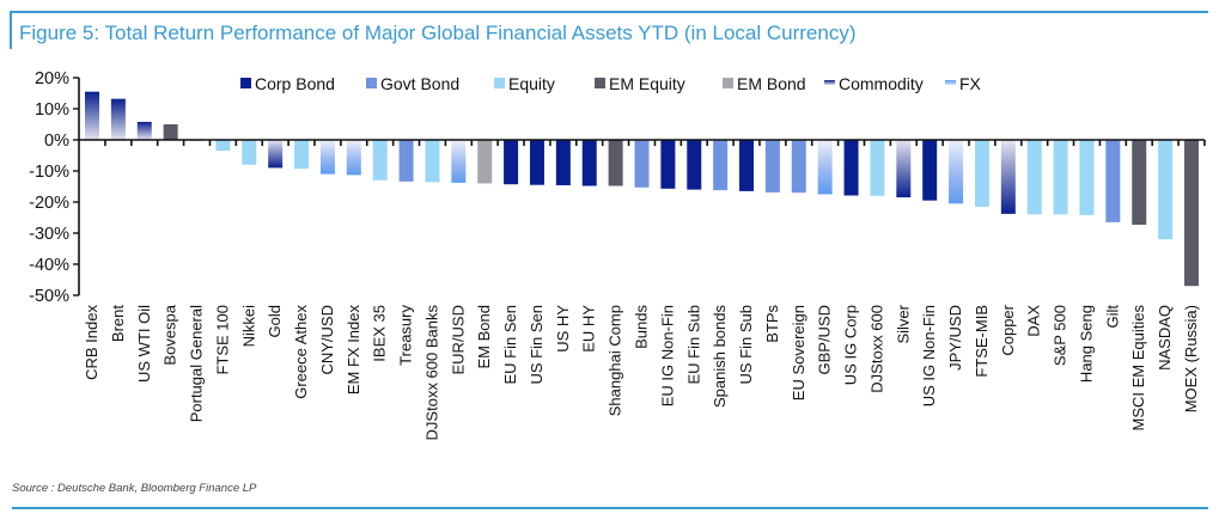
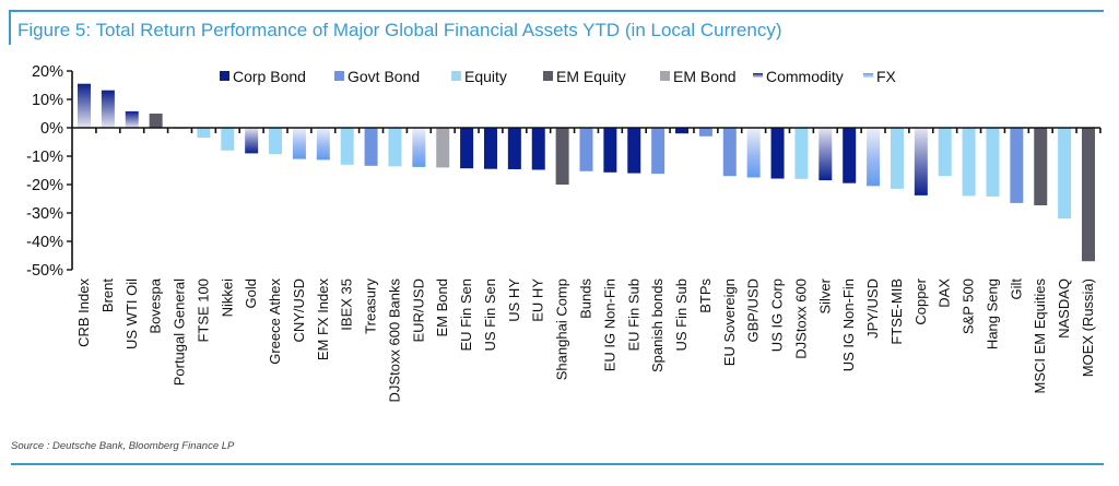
Shanghai Comp: -15% -> -20%
US Fin Sub: -16% -> -2%
BTPs: -17% -> -3%
DAX: -24% -> -17%
